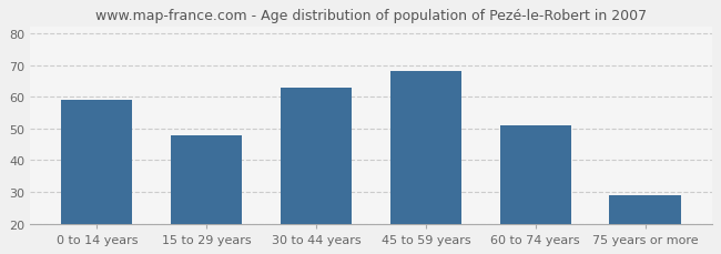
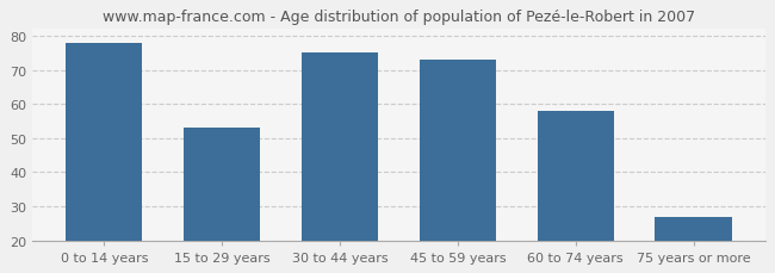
0 to 14 years: 59 -> 78
15 to 29 years: 48 -> 53
30 to 44 years: 63 -> 75
45 to 59 years: 68 -> 73
60 to 74 years: 51 -> 58
75 years or more: 29 -> 27
